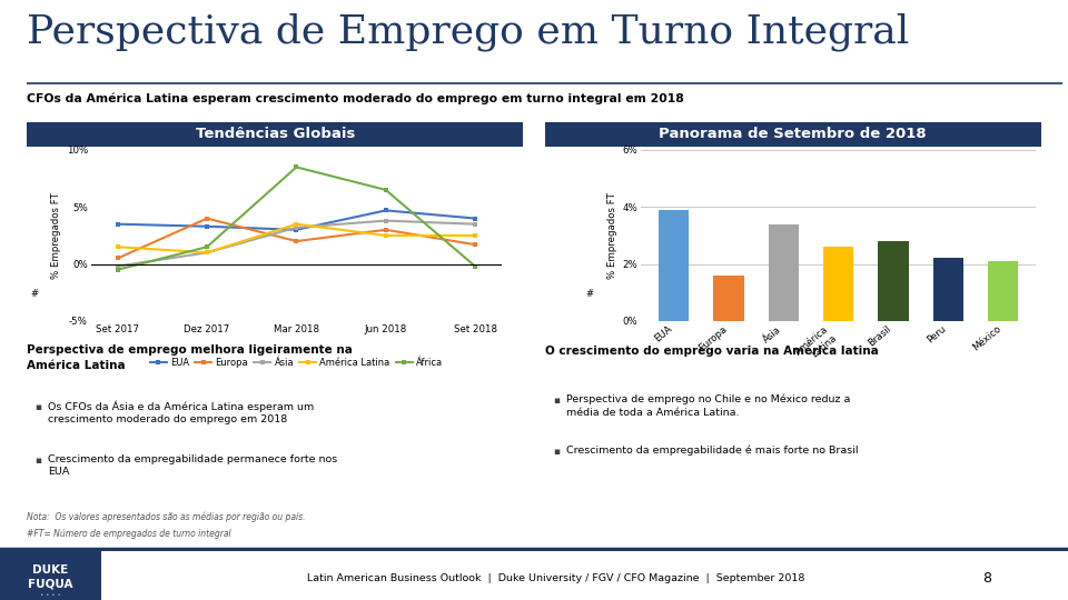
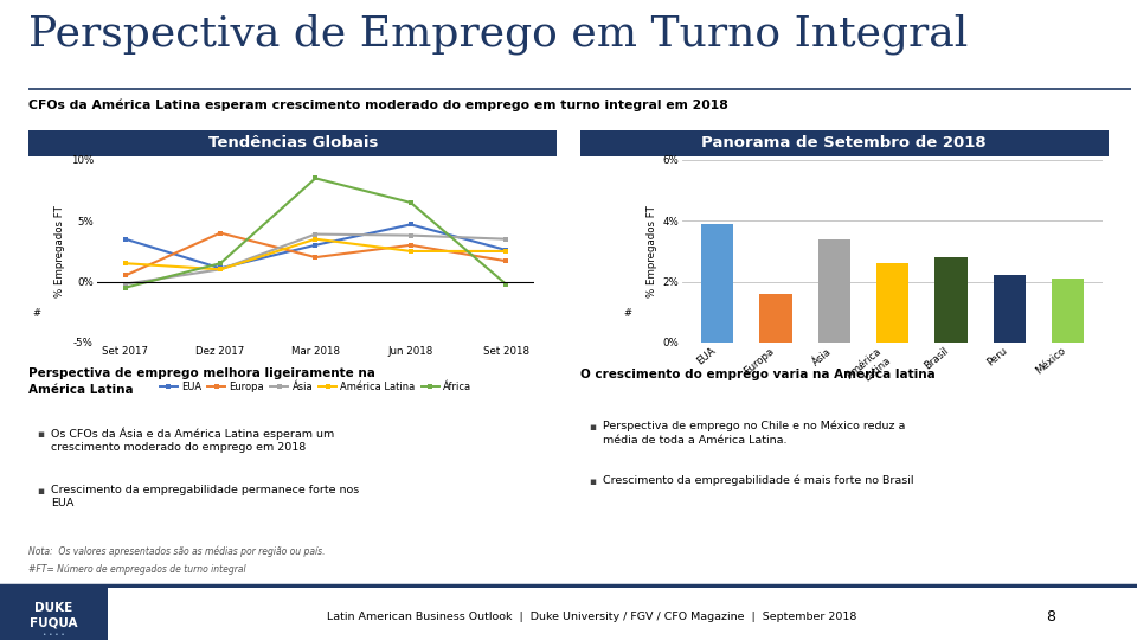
EUA/Dez 2017: 3.3% -> 1.1%
Ásia/Mar 2018: 3.2% -> 3.9%
EUA/Set 2018: 4.0% -> 2.6%
